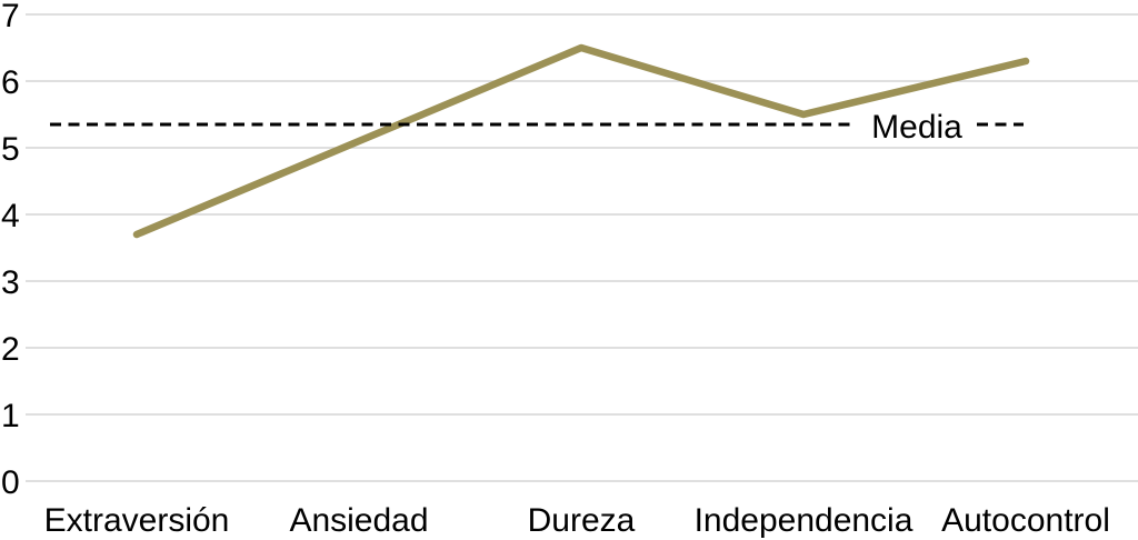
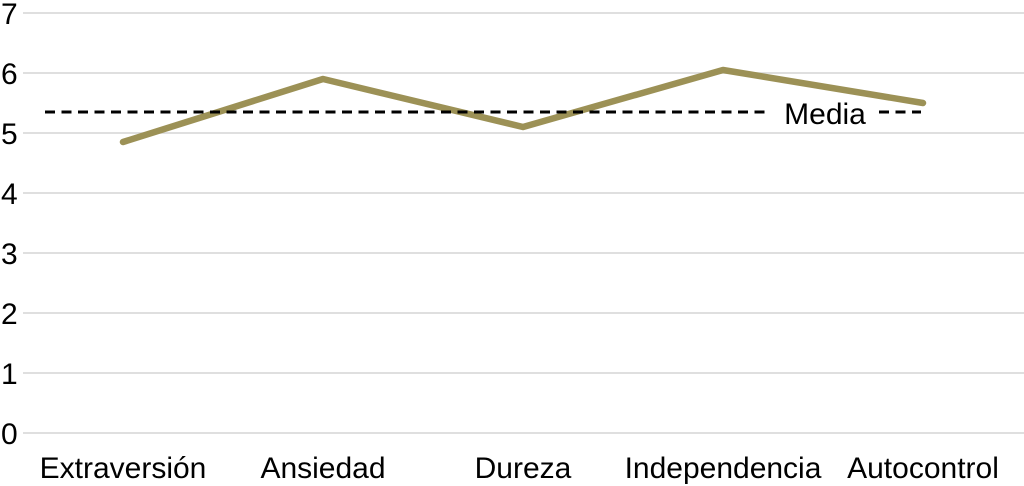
Extraversión: 3.7 -> 4.8
Ansiedad: 5.1 -> 5.9
Dureza: 6.5 -> 5.1
Independencia: 5.5 -> 6.0
Autocontrol: 6.3 -> 5.5
